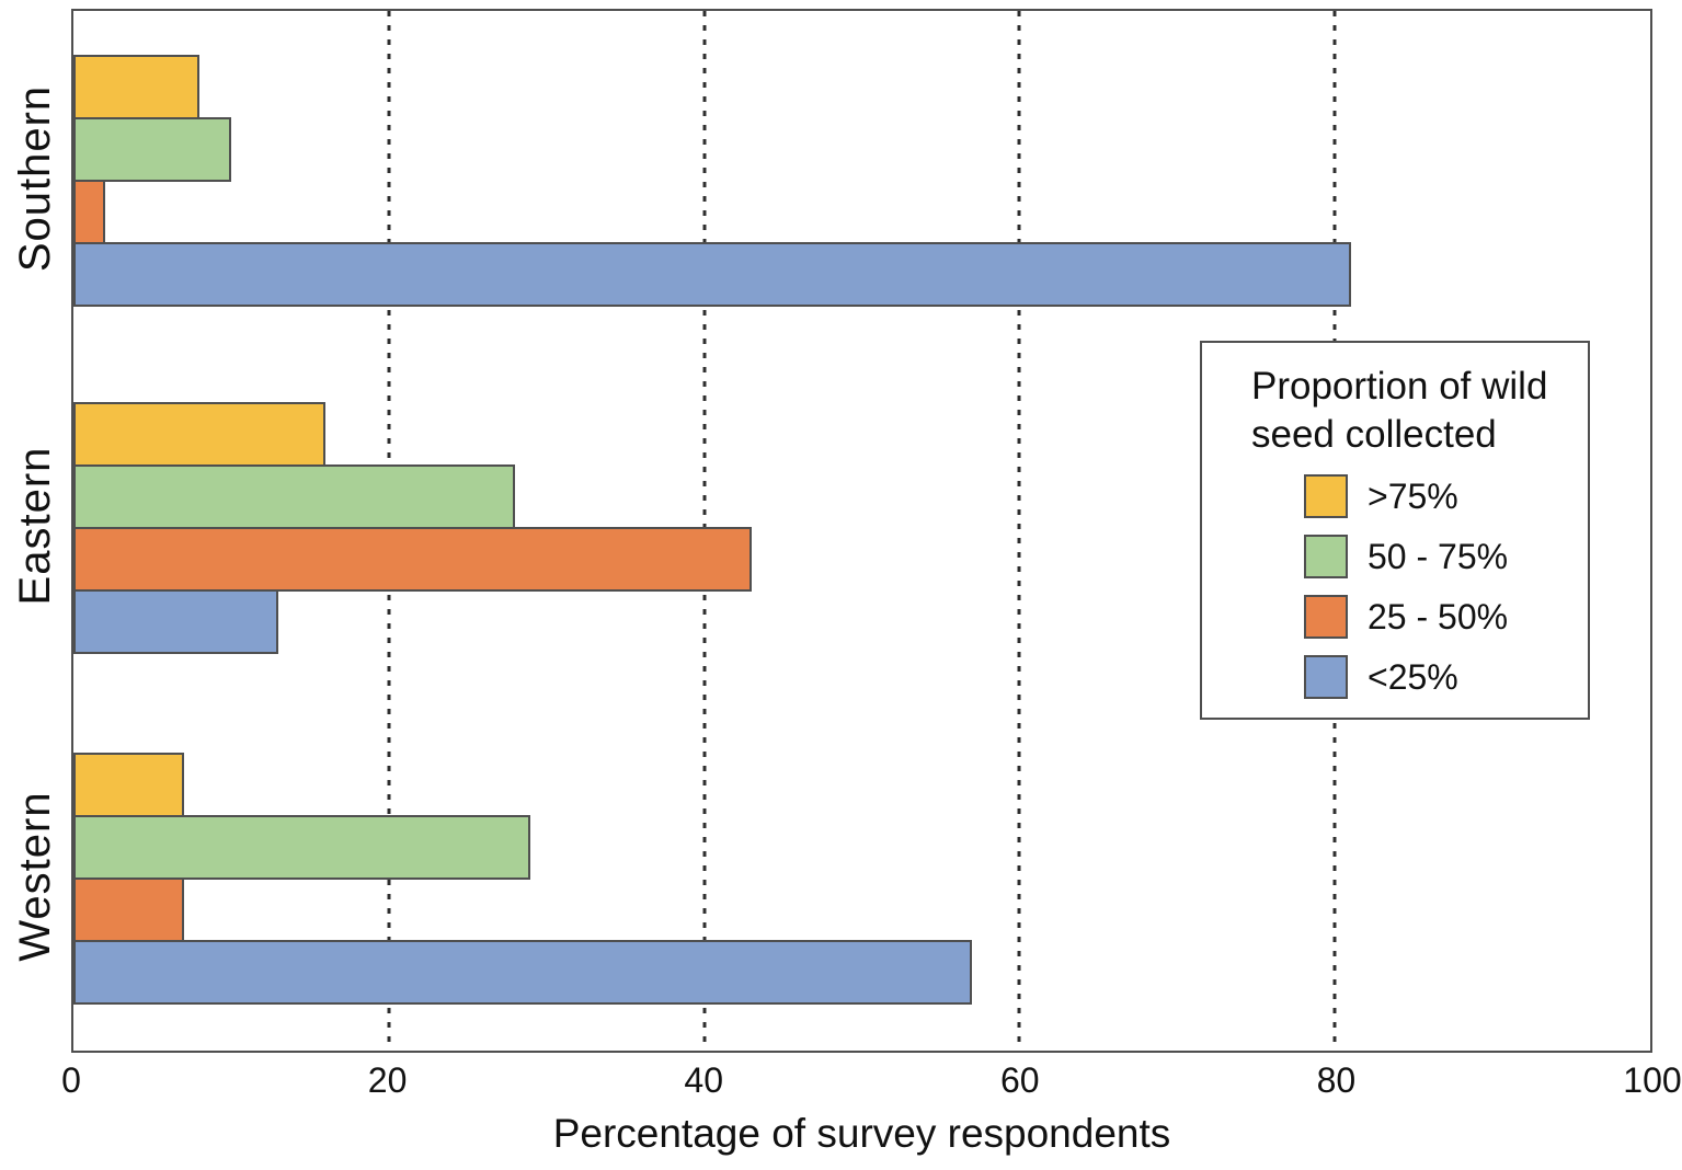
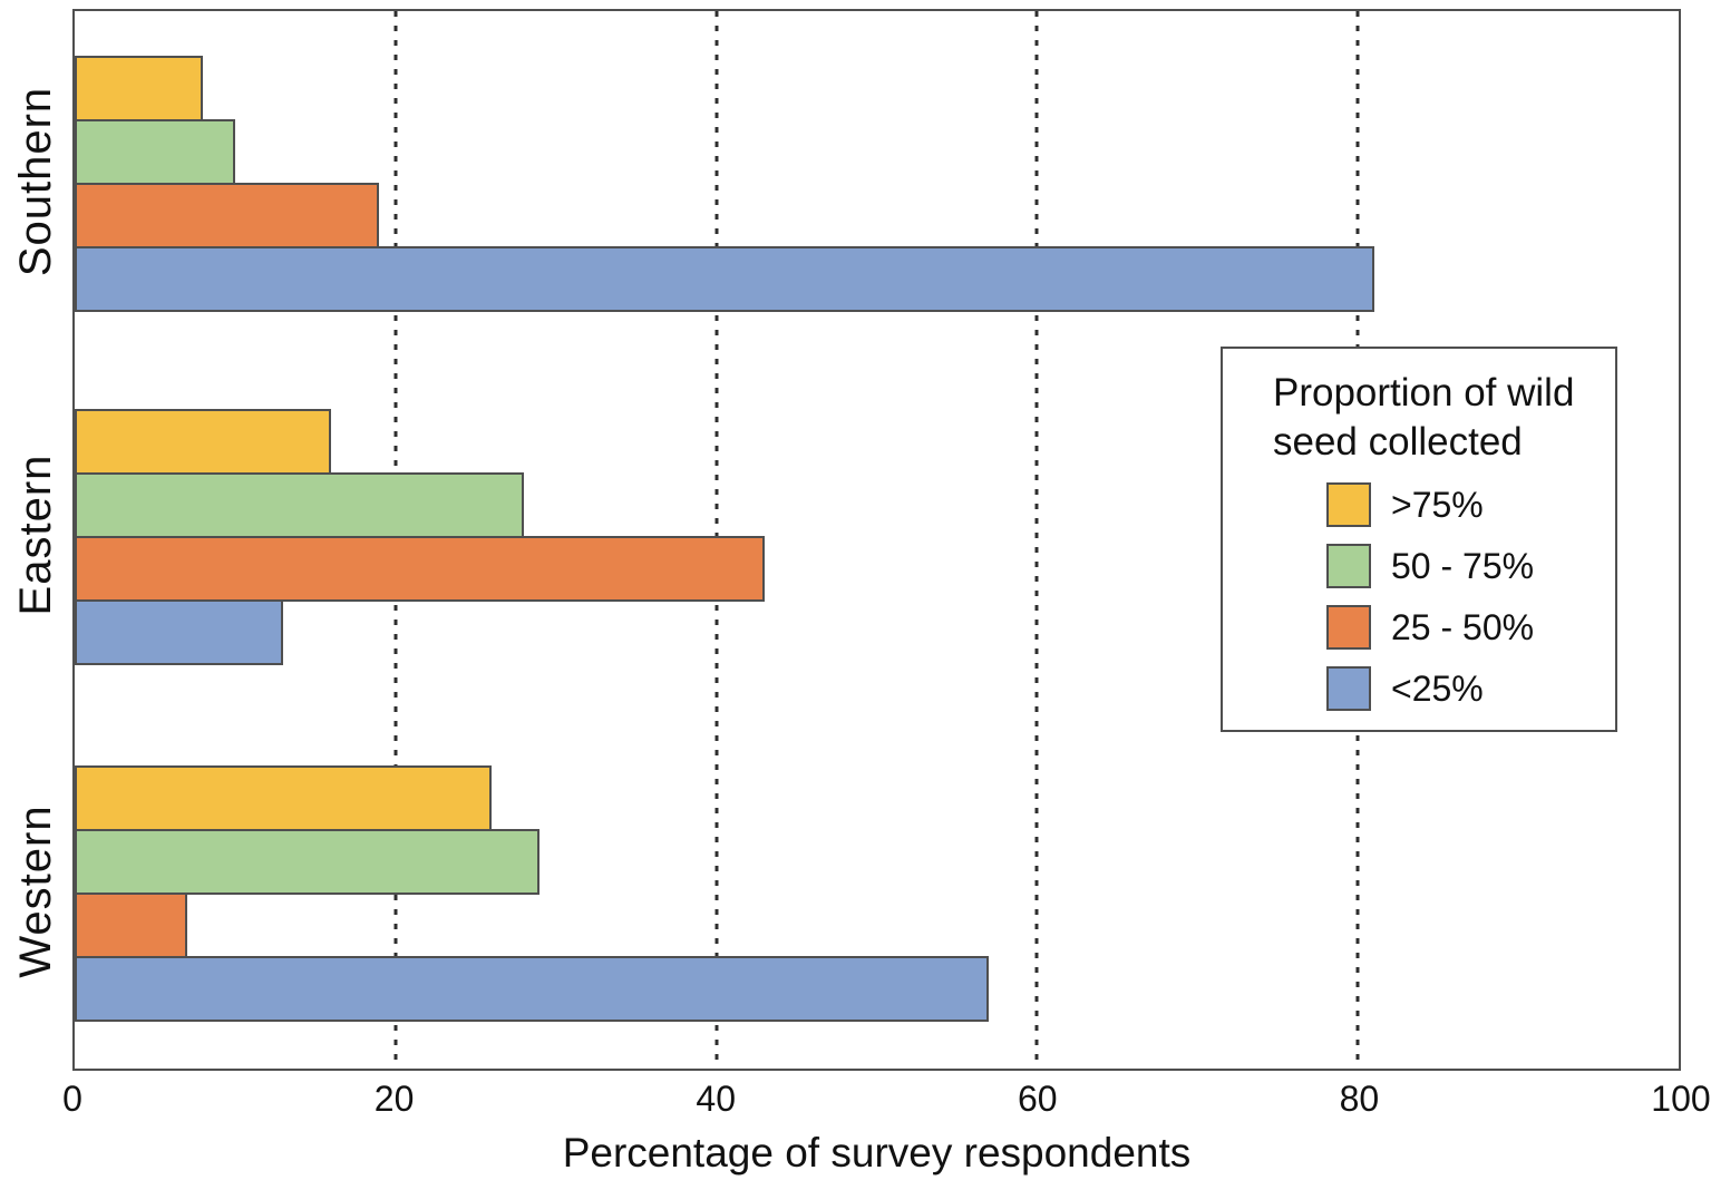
25 - 50%/Southern: 2 -> 19
>75%/Western: 7 -> 26
